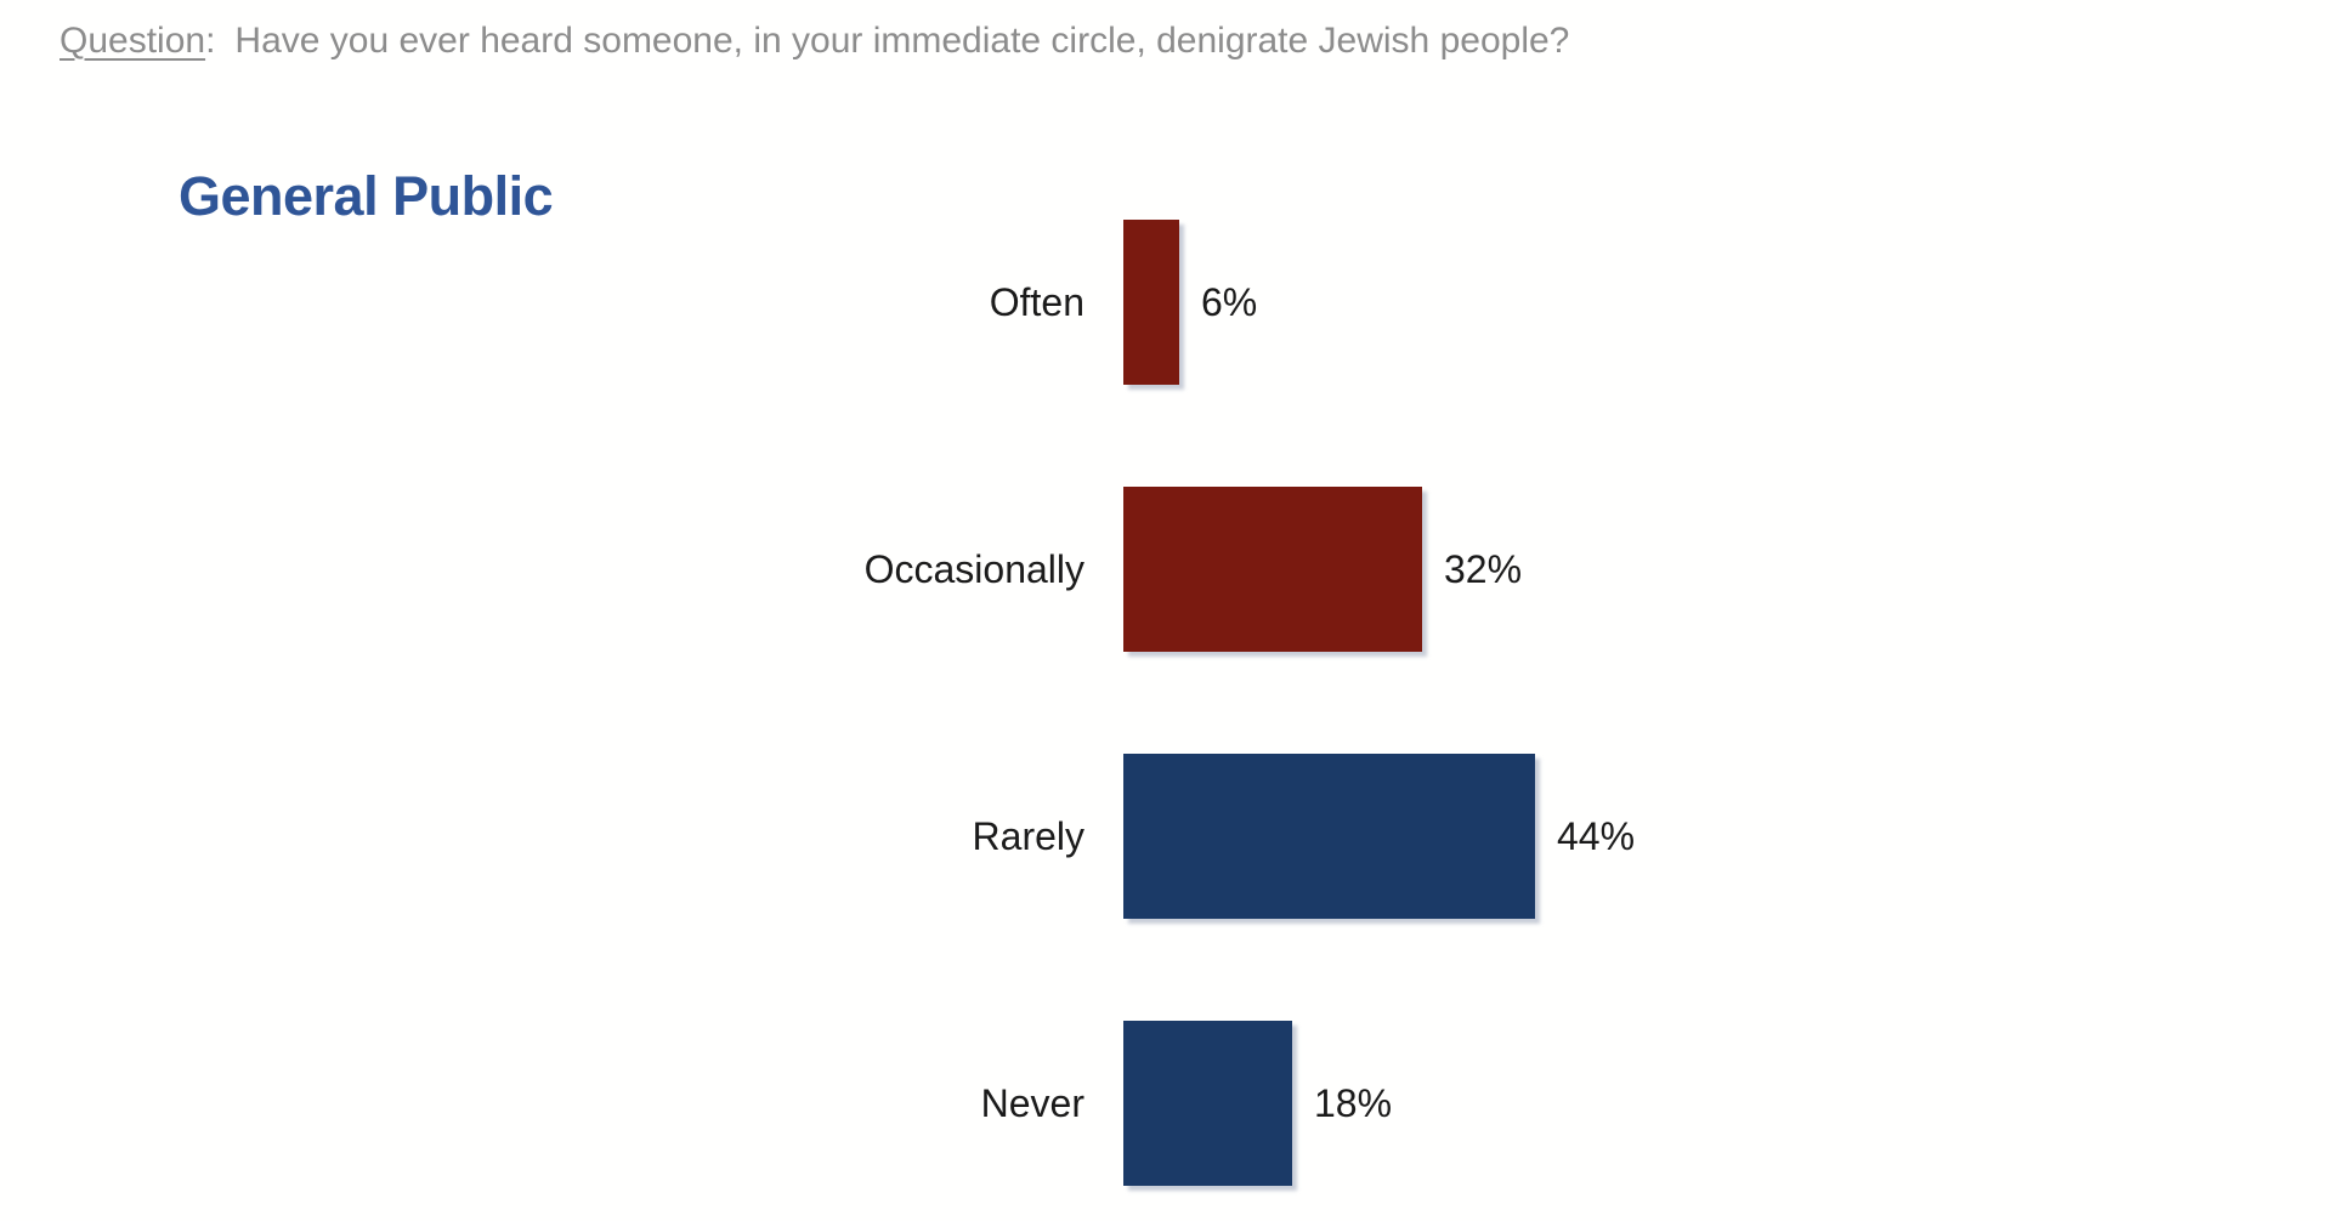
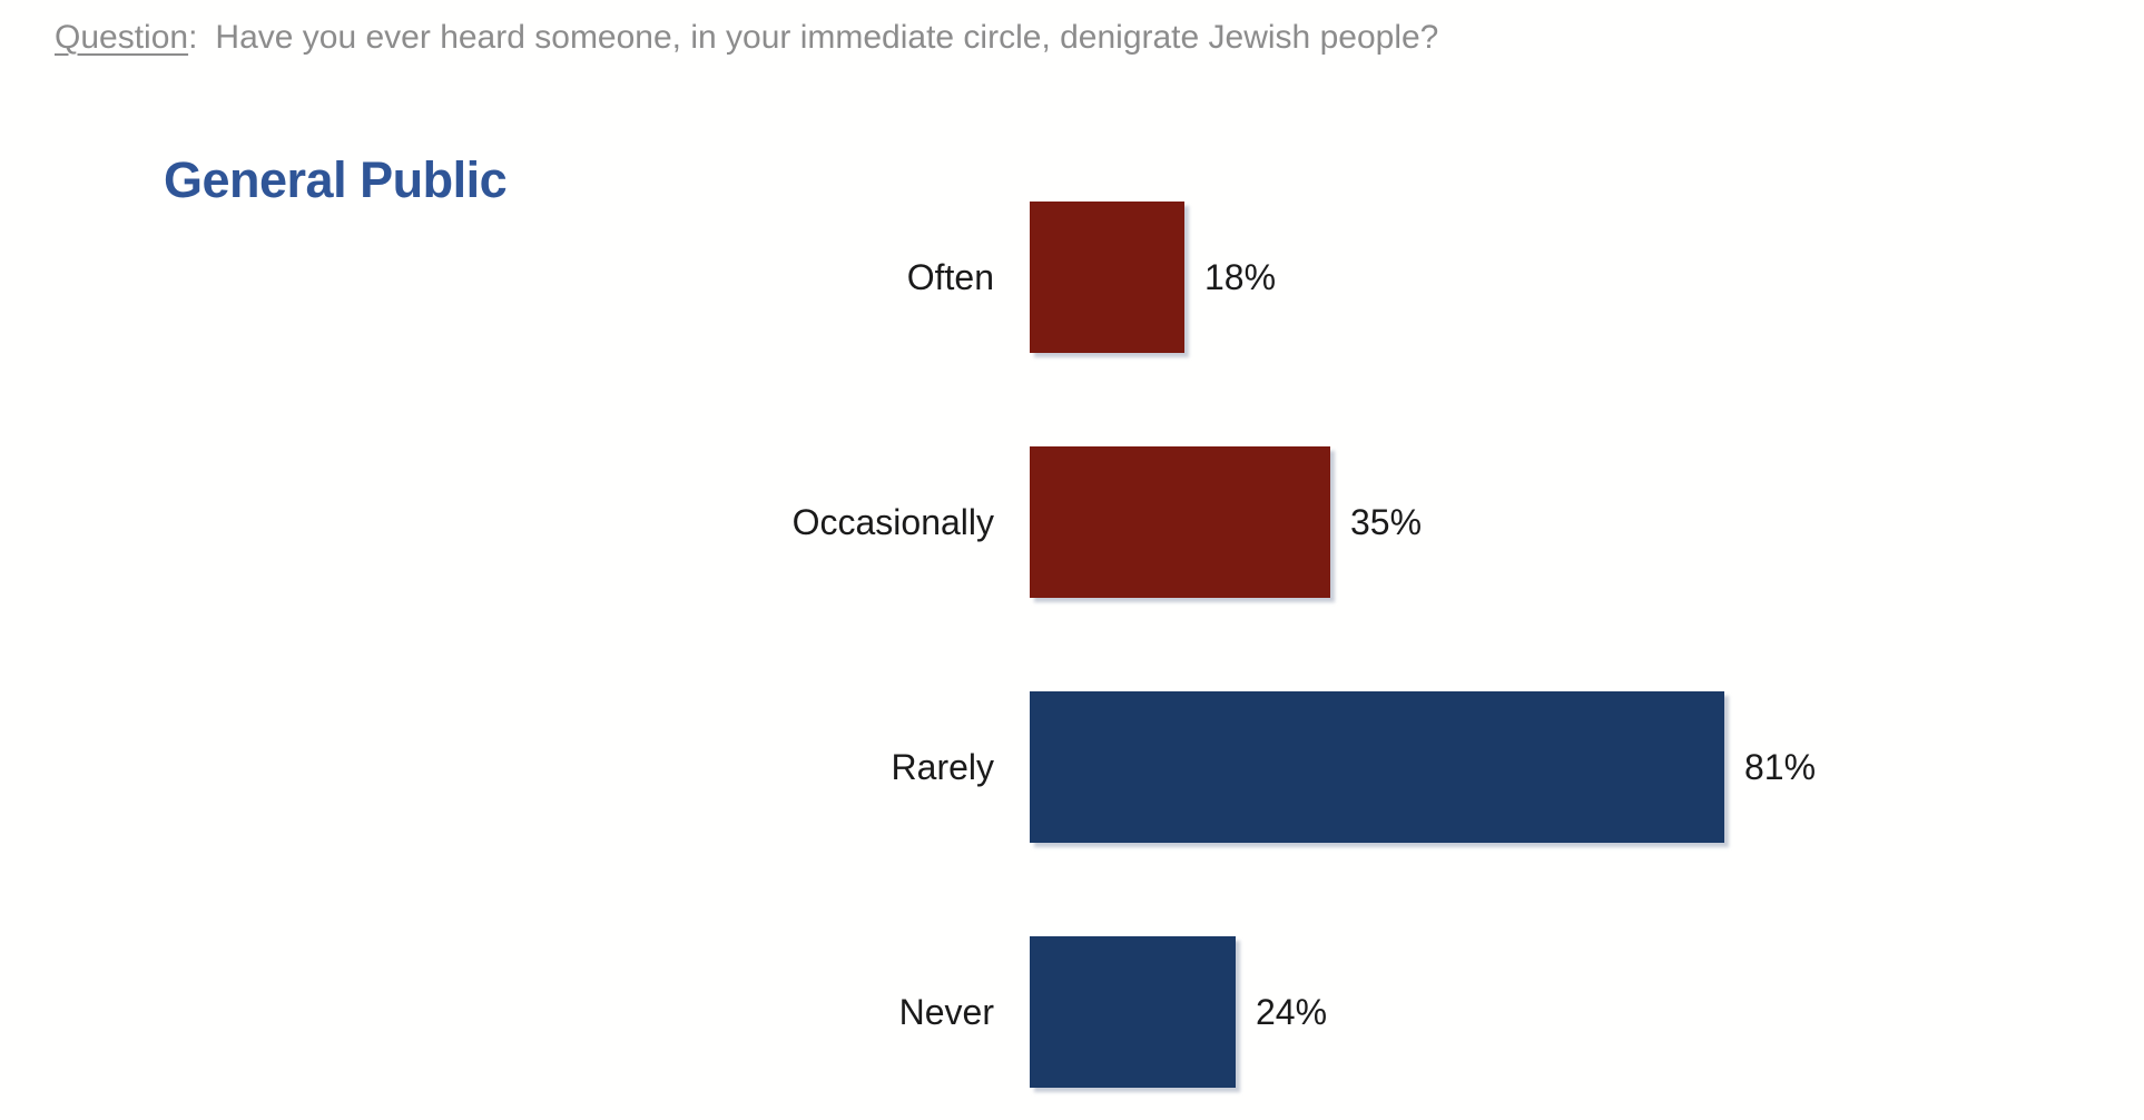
Often: 6% -> 18%
Occasionally: 32% -> 35%
Rarely: 44% -> 81%
Never: 18% -> 24%
